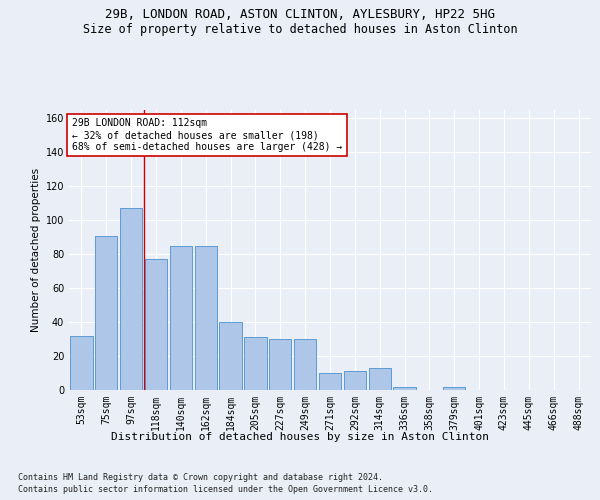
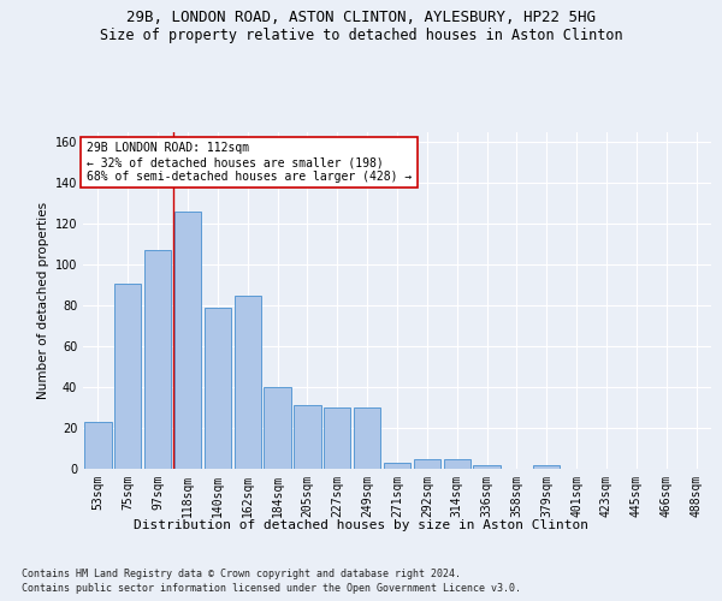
53sqm: 32 -> 23
118sqm: 77 -> 126
140sqm: 85 -> 79
271sqm: 10 -> 3
292sqm: 11 -> 5
314sqm: 13 -> 5
